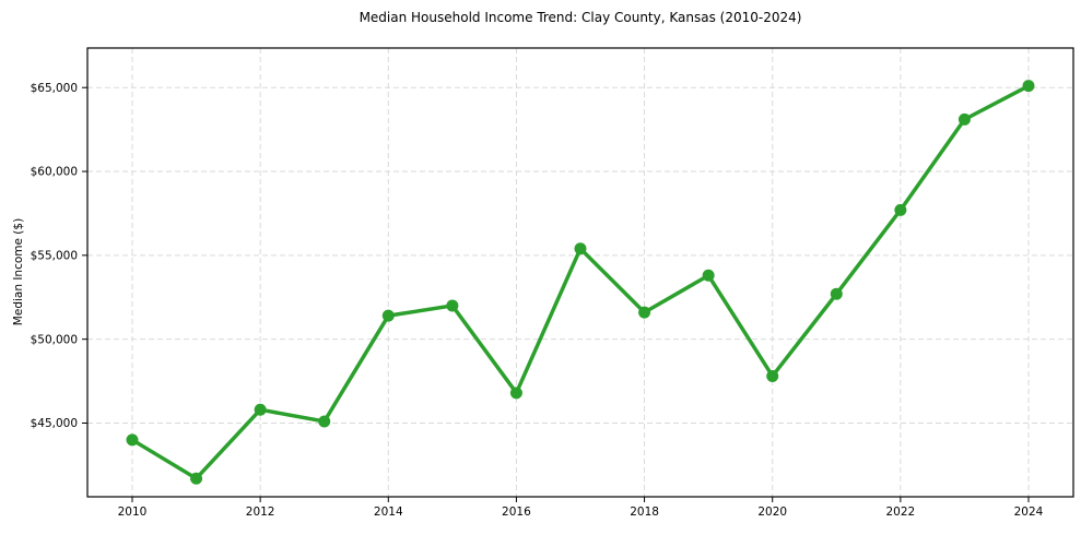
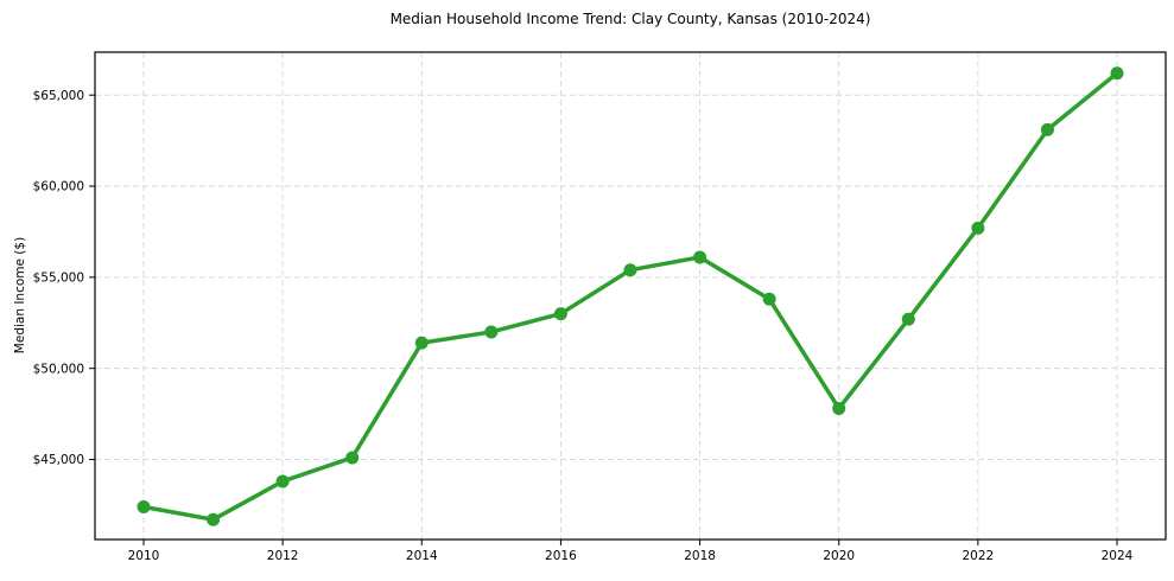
2010: $44000 -> $42400
2012: $45800 -> $43800
2016: $46800 -> $53000
2018: $51600 -> $56100
2024: $65100 -> $66200
